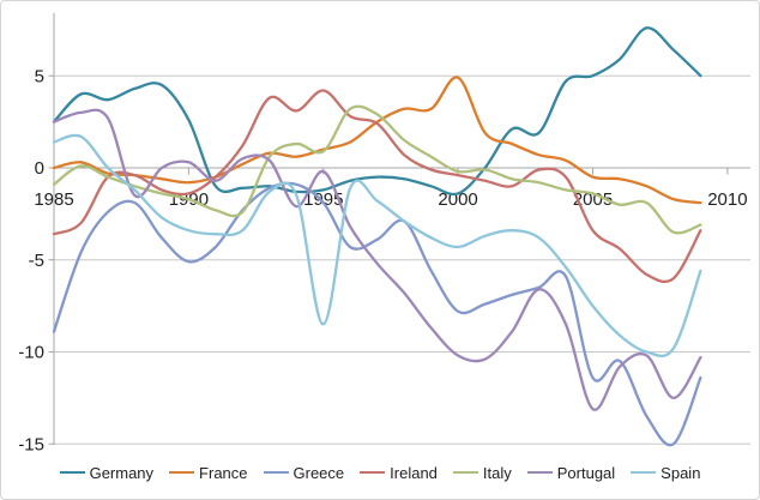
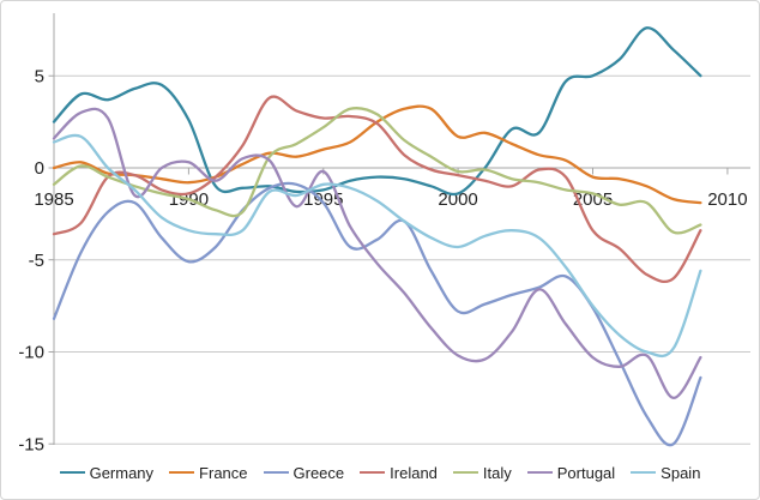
Greece/1985: -8.9 -> -8.2
Portugal/1985: 2.5 -> 1.6
Ireland/1995: 4.2 -> 2.7
Italy/1995: 0.9 -> 2.2
Spain/1995: -8.5 -> -0.9
France/2000: 4.9 -> 1.7
Greece/2005: -11.4 -> -7.6
Portugal/2005: -13.1 -> -10.3
